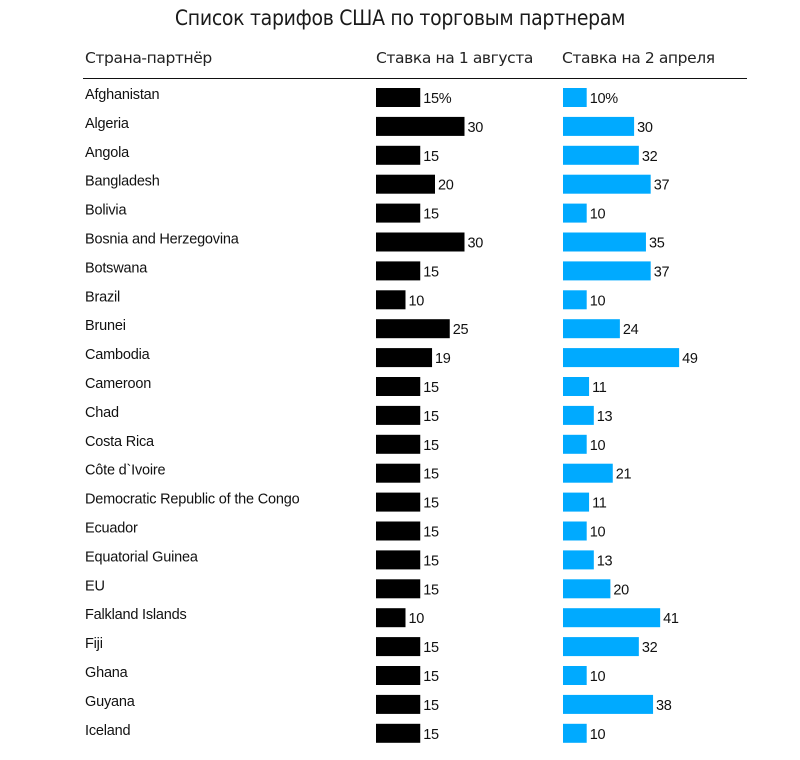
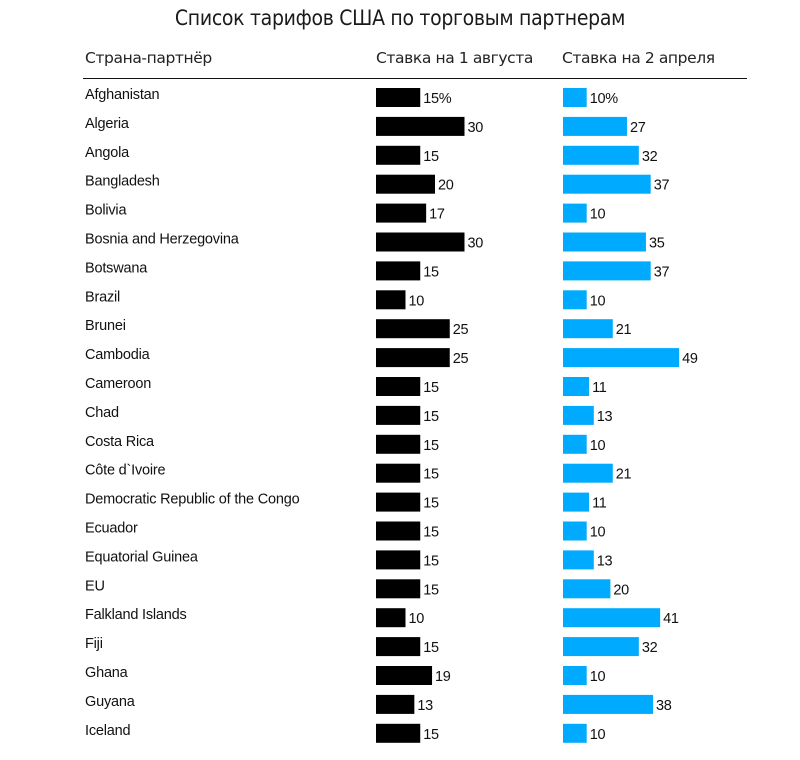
Ставка на 2 апреля/Algeria: 30 -> 27
Ставка на 1 августа/Bolivia: 15 -> 17
Ставка на 2 апреля/Brunei: 24 -> 21
Ставка на 1 августа/Cambodia: 19 -> 25
Ставка на 1 августа/Ghana: 15 -> 19
Ставка на 1 августа/Guyana: 15 -> 13
